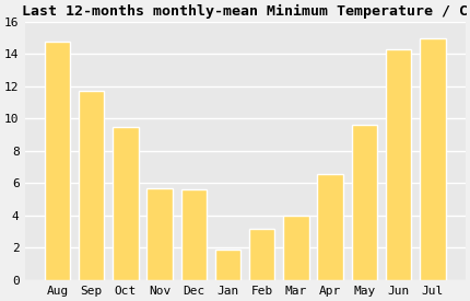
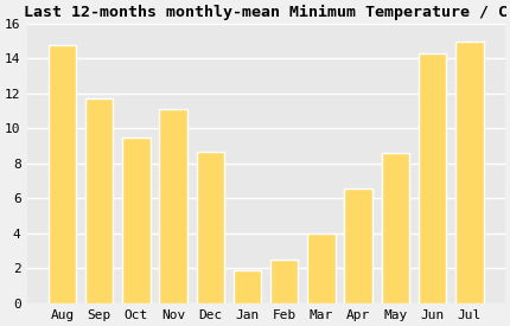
Nov: 5.7 -> 11.1
Dec: 5.6 -> 8.7
Feb: 3.2 -> 2.5
May: 9.6 -> 8.6
